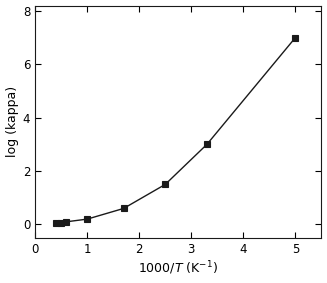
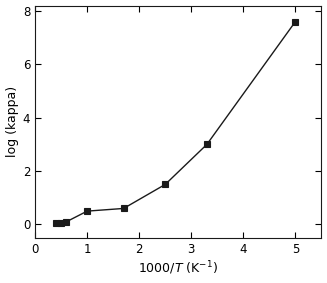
1: 0.20 -> 0.50
5: 7.00 -> 7.60
